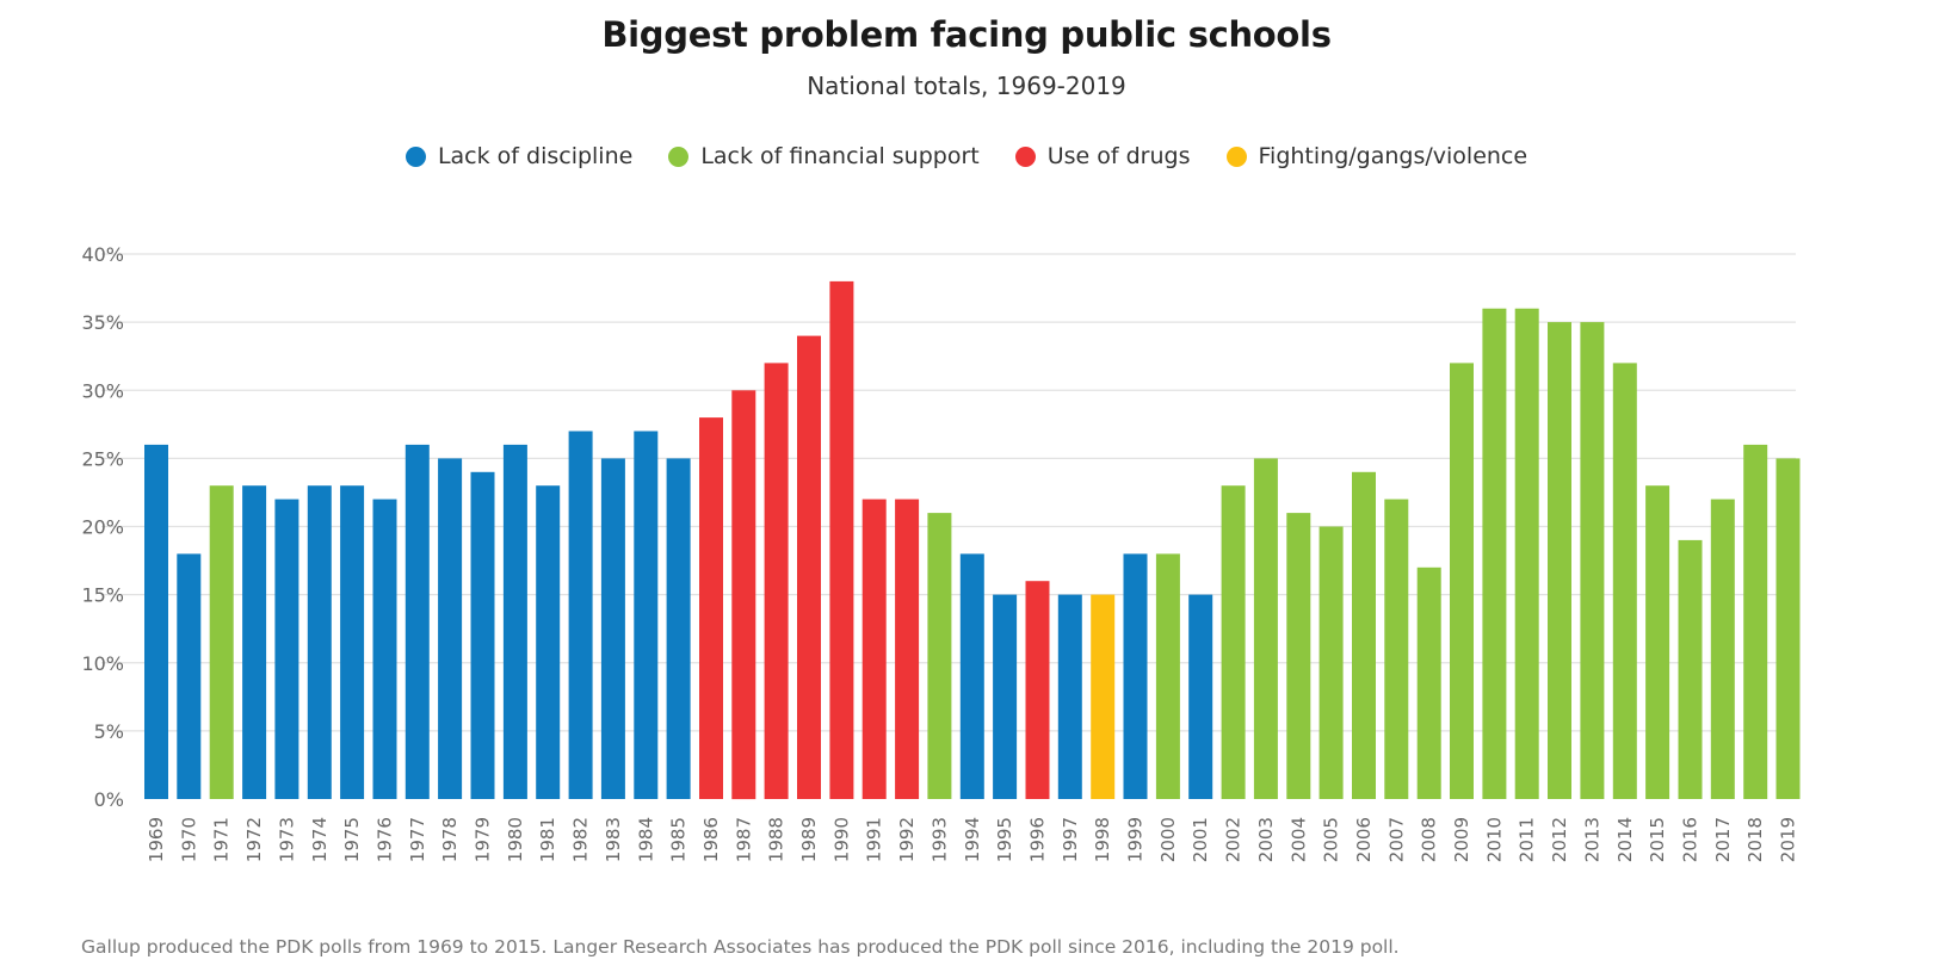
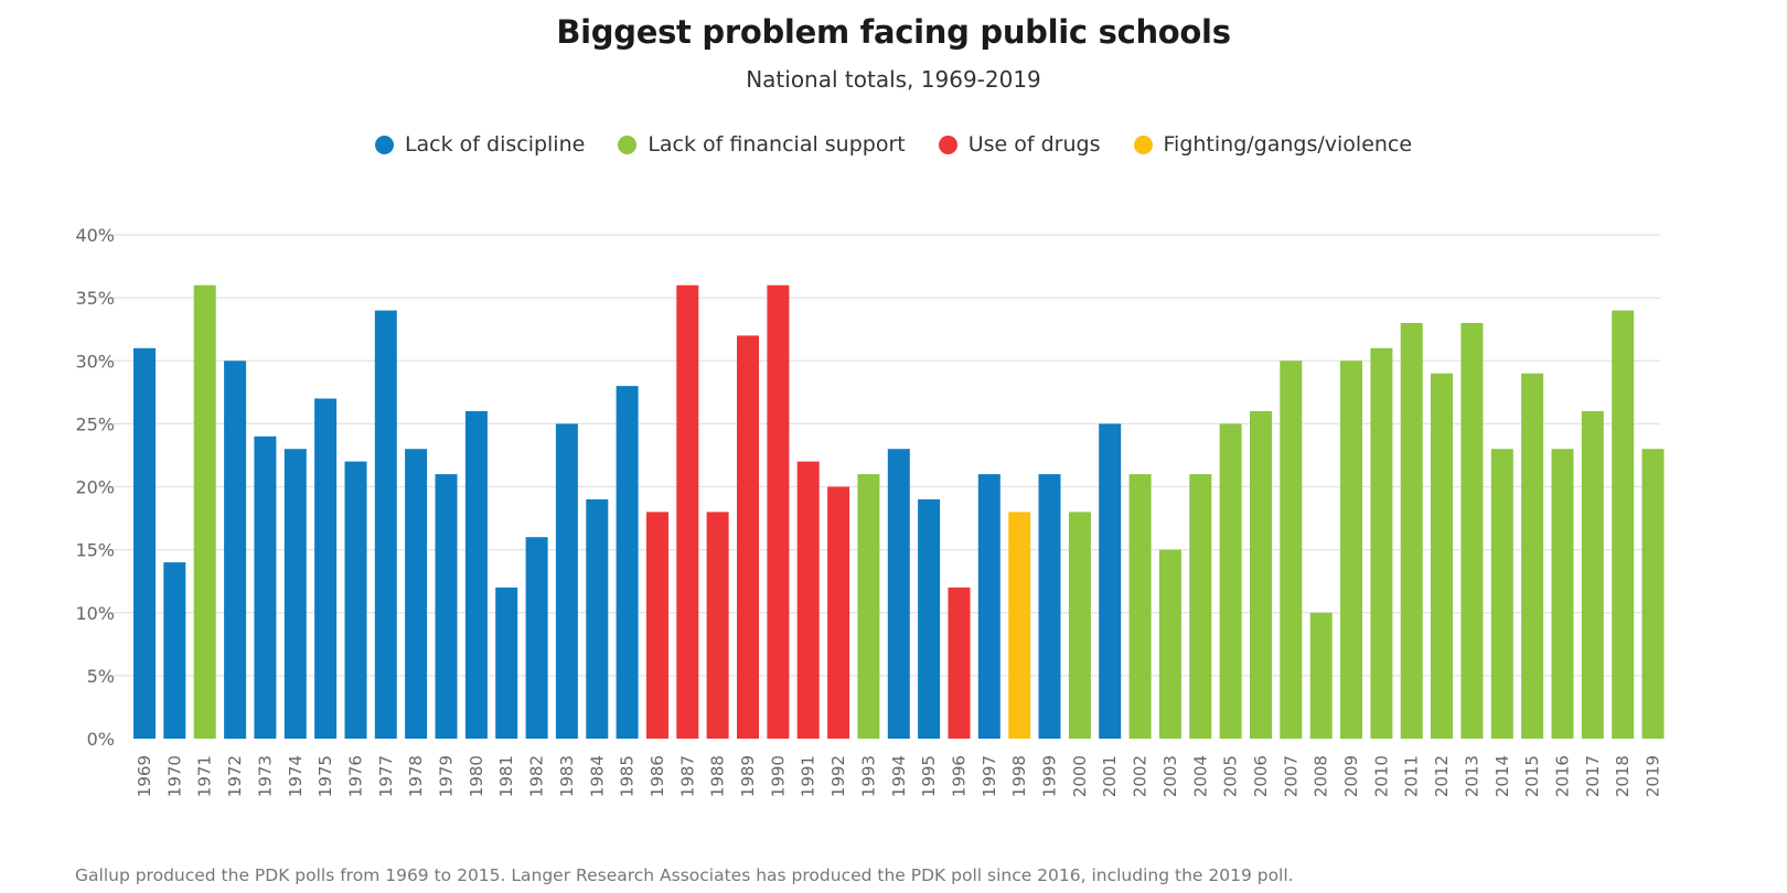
1969: 26% -> 31%
1970: 18% -> 14%
1971: 23% -> 36%
1972: 23% -> 30%
1973: 22% -> 24%
1975: 23% -> 27%
1977: 26% -> 34%
1978: 25% -> 23%
1979: 24% -> 21%
1981: 23% -> 12%
1982: 27% -> 16%
1984: 27% -> 19%
1985: 25% -> 28%
1986: 28% -> 18%
1987: 30% -> 36%
1988: 32% -> 18%
1989: 34% -> 32%
1990: 38% -> 36%
1992: 22% -> 20%
1994: 18% -> 23%
1995: 15% -> 19%
1996: 16% -> 12%
1997: 15% -> 21%
1998: 15% -> 18%
1999: 18% -> 21%
2001: 15% -> 25%
2002: 23% -> 21%
2003: 25% -> 15%
2005: 20% -> 25%
2006: 24% -> 26%
2007: 22% -> 30%
2008: 17% -> 10%
2009: 32% -> 30%
2010: 36% -> 31%
2011: 36% -> 33%
2012: 35% -> 29%
2013: 35% -> 33%
2014: 32% -> 23%
2015: 23% -> 29%
2016: 19% -> 23%
2017: 22% -> 26%
2018: 26% -> 34%
2019: 25% -> 23%
